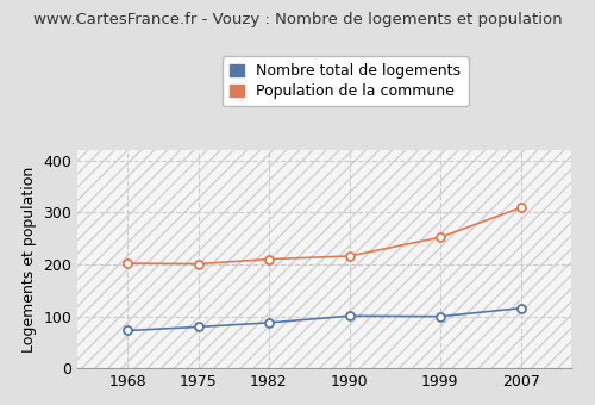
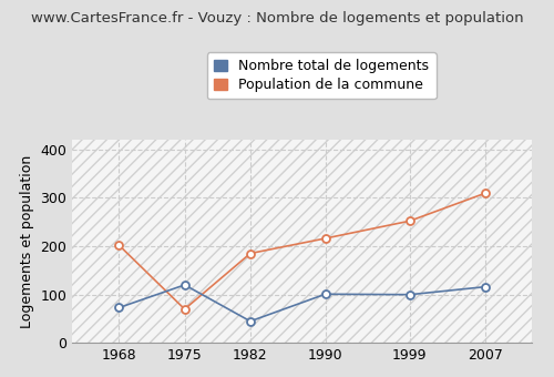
Nombre total de logements/1975: 80 -> 120
Population de la commune/1975: 201 -> 70
Nombre total de logements/1982: 88 -> 45
Population de la commune/1982: 210 -> 185
